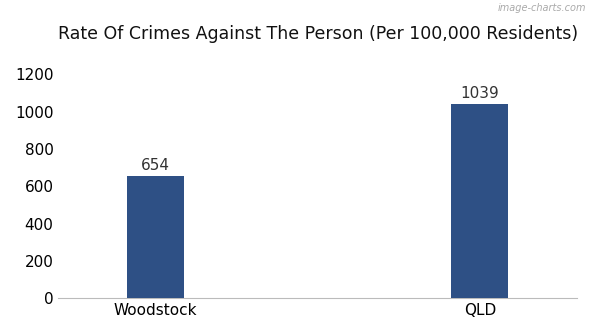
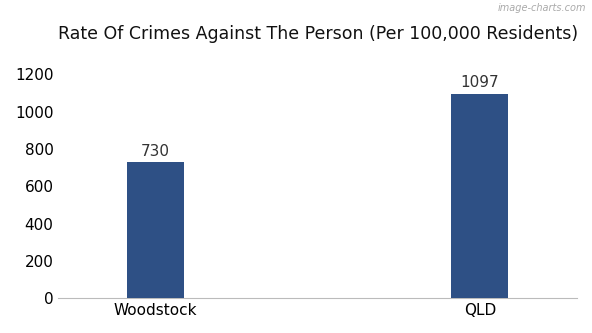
Woodstock: 654 -> 730
QLD: 1039 -> 1097
